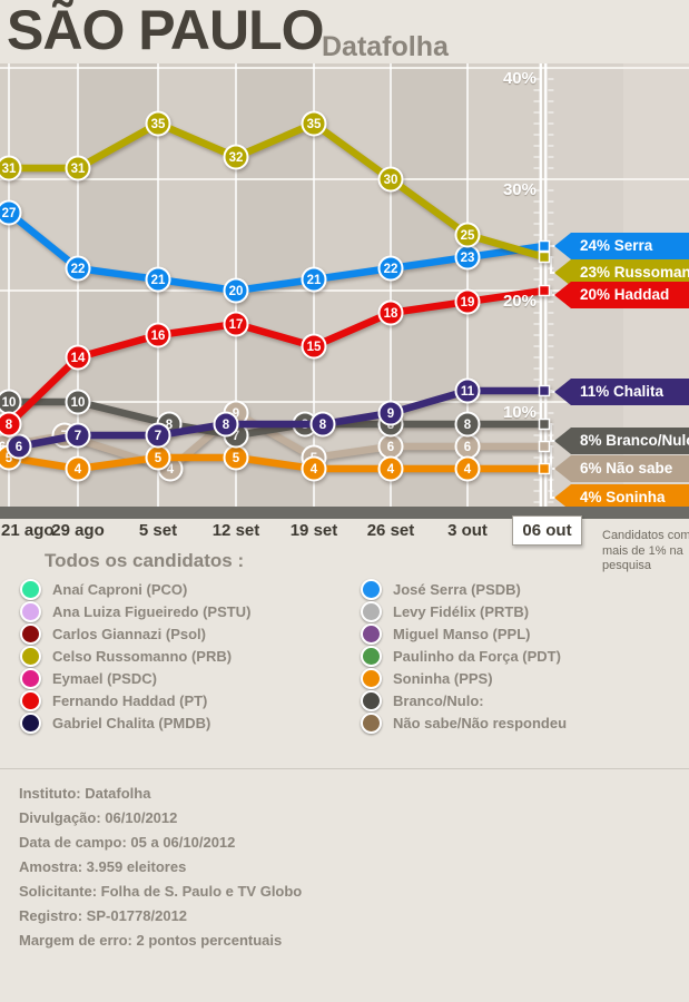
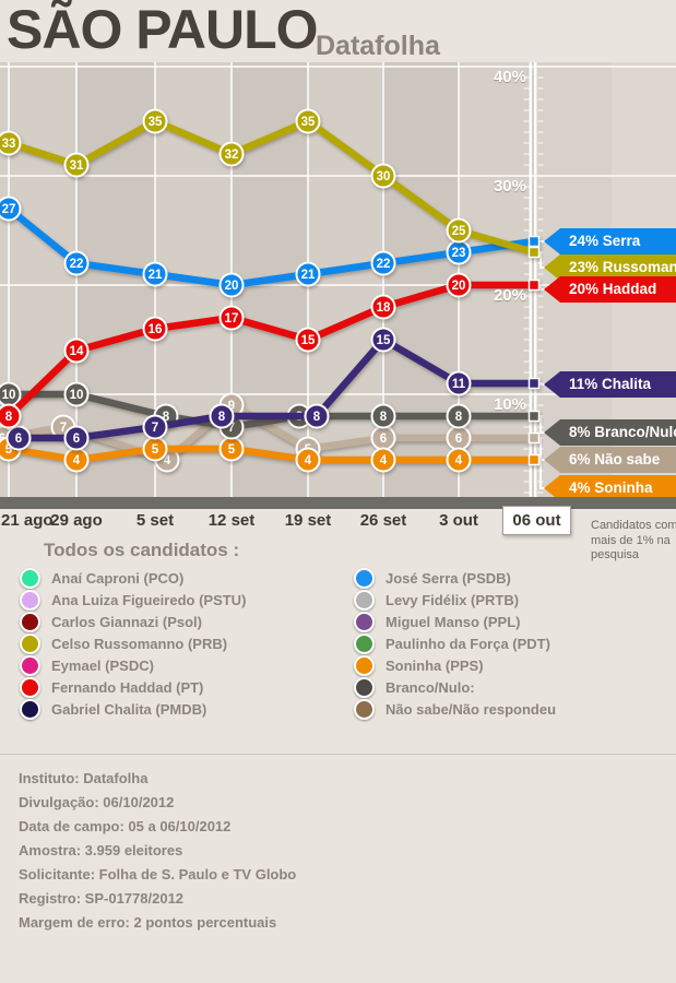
Celso Russomanno (PRB)/21 ago: 31 -> 33
Gabriel Chalita (PMDB)/29 ago: 7 -> 6
Gabriel Chalita (PMDB)/26 set: 9 -> 15
Fernando Haddad (PT)/3 out: 19 -> 20
